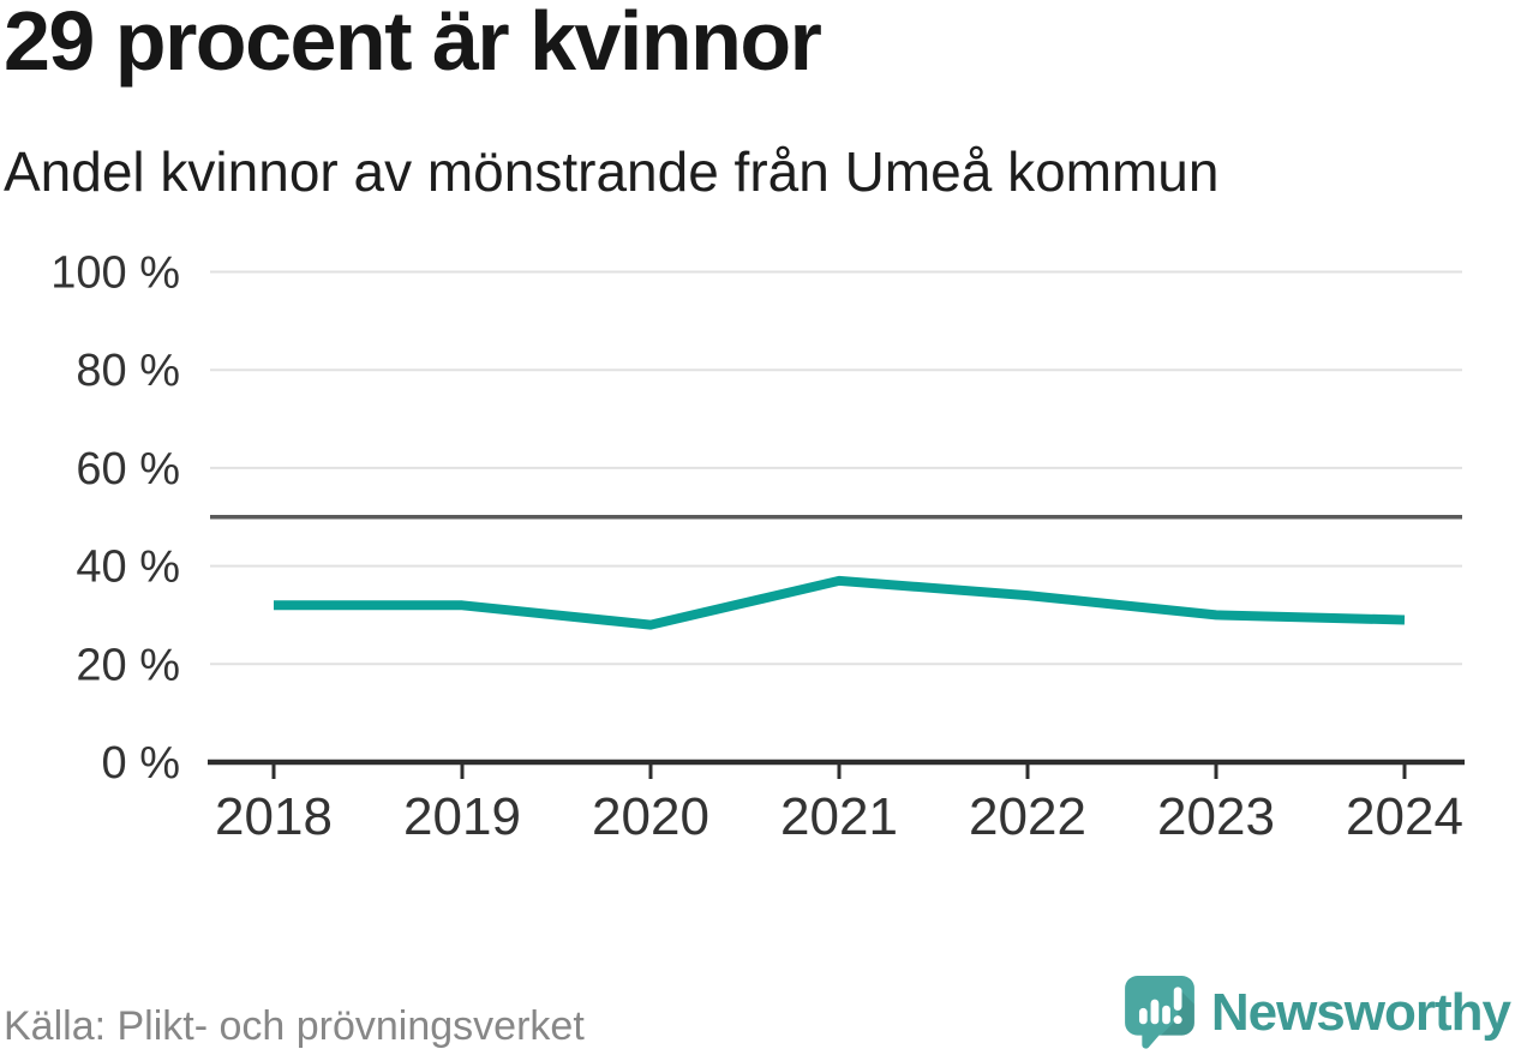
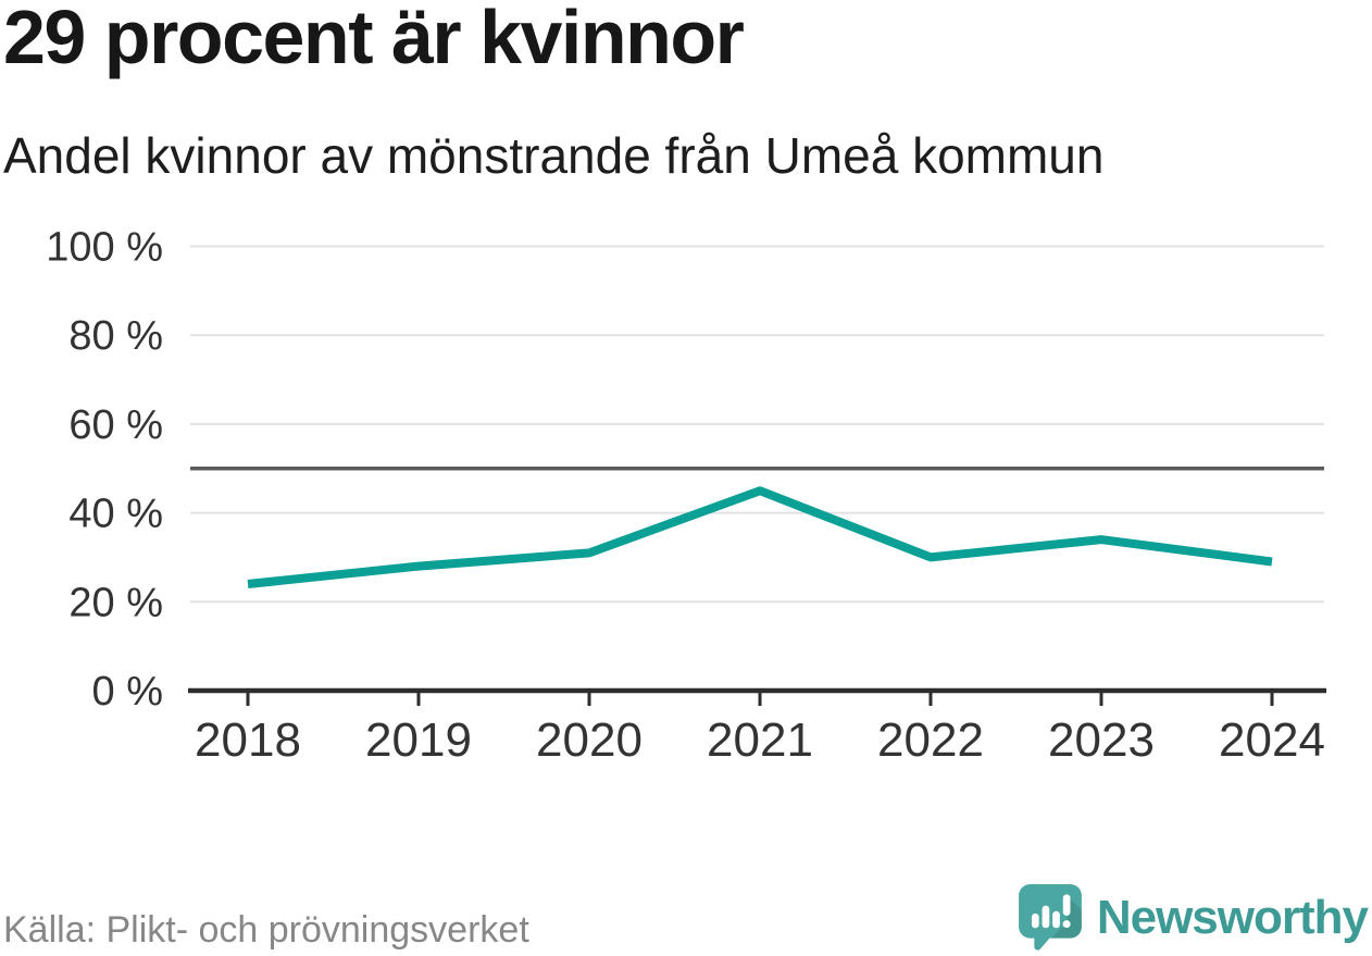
2018: 32% -> 24%
2019: 32% -> 28%
2020: 28% -> 31%
2021: 37% -> 45%
2022: 34% -> 30%
2023: 30% -> 34%
